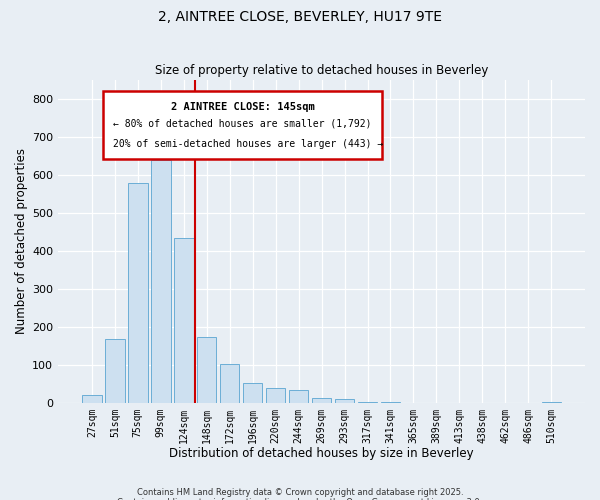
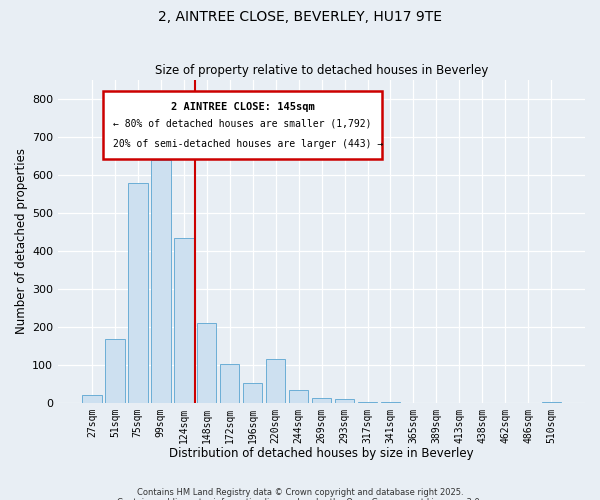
148sqm: 172 -> 210
220sqm: 40 -> 115
